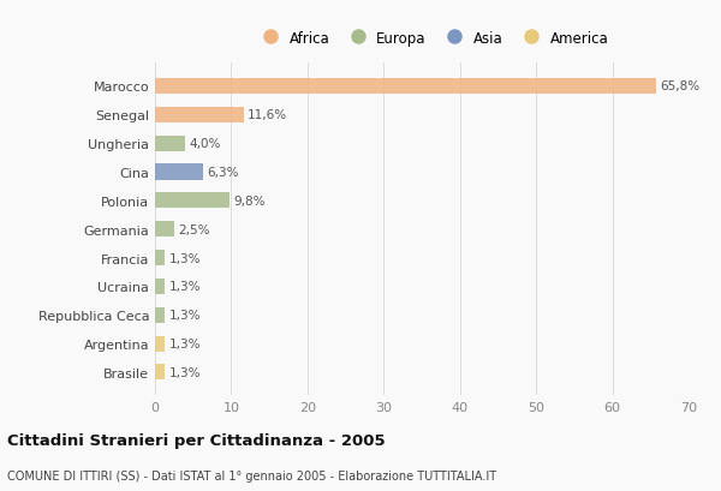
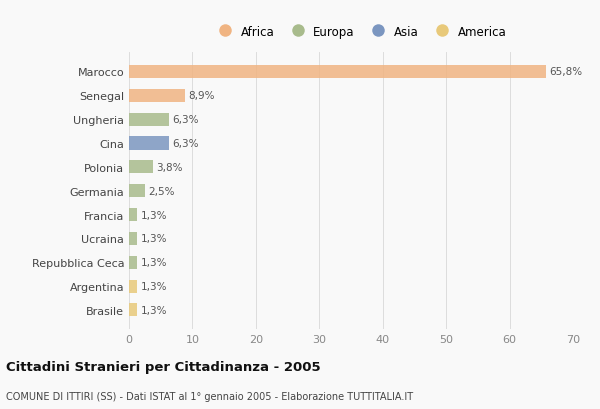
Senegal: 11,6% -> 8,9%
Ungheria: 4,0% -> 6,3%
Polonia: 9,8% -> 3,8%
